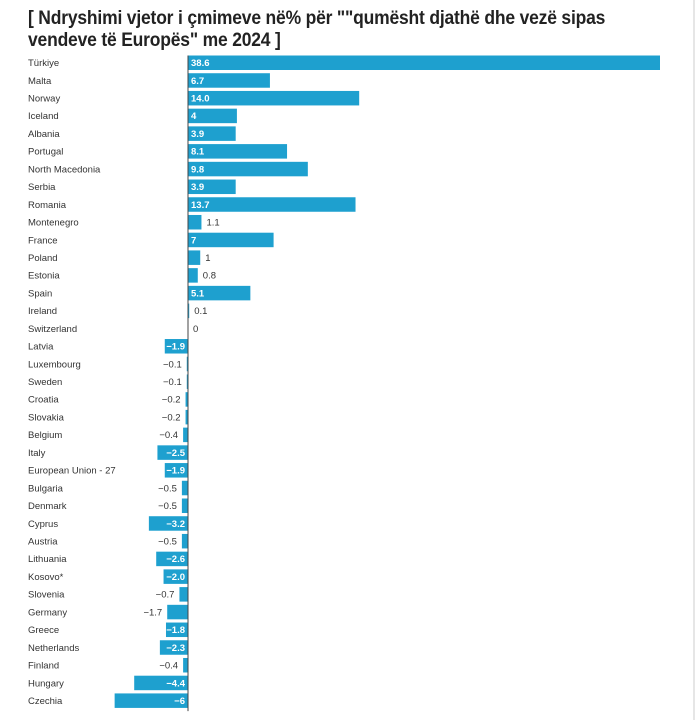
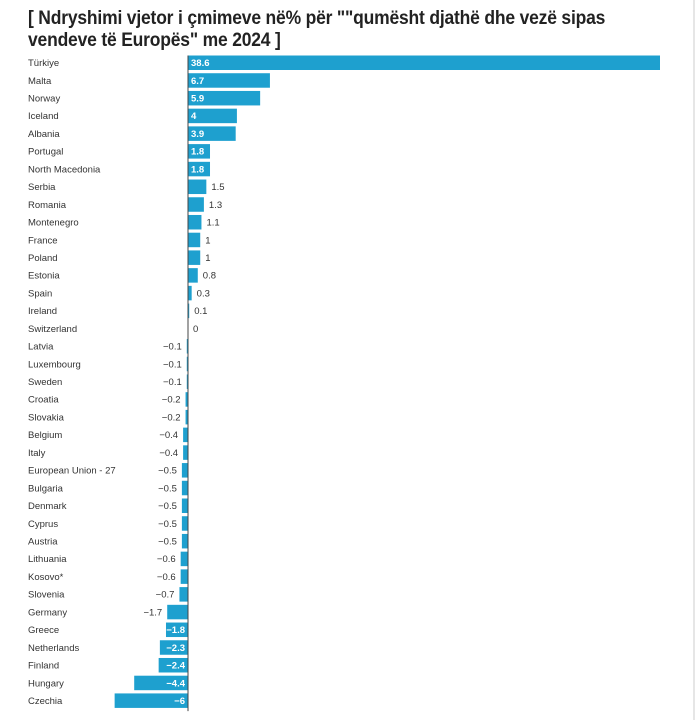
Norway: 14.0 -> 5.9
Portugal: 8.1 -> 1.8
North Macedonia: 9.8 -> 1.8
Serbia: 3.9 -> 1.5
Romania: 13.7 -> 1.3
France: 7 -> 1
Spain: 5.1 -> 0.3
Latvia: −1.9 -> −0.1
Italy: −2.5 -> −0.4
European Union - 27: −1.9 -> −0.5
Cyprus: −3.2 -> −0.5
Lithuania: −2.6 -> −0.6
Kosovo*: −2.0 -> −0.6
Finland: −0.4 -> −2.4
